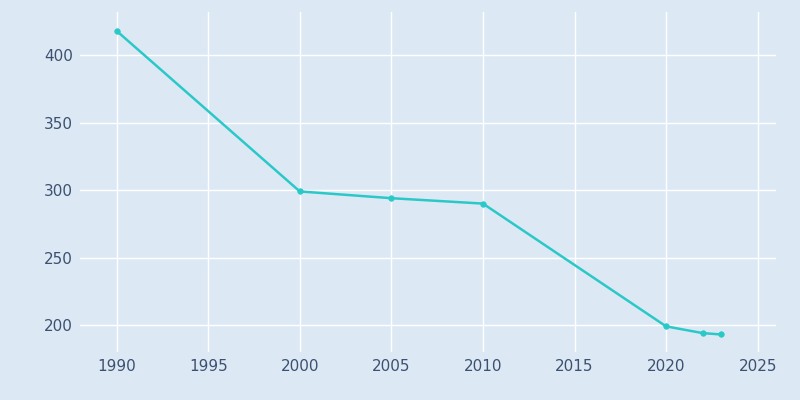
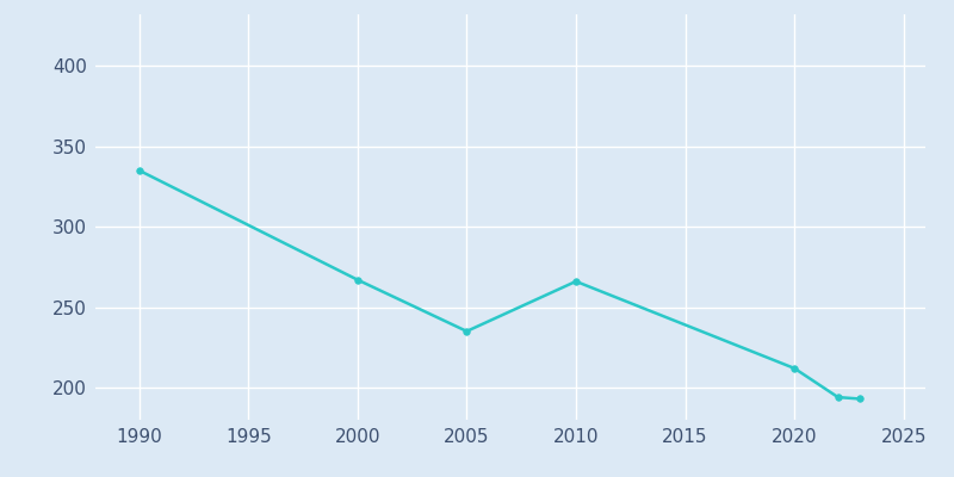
1990: 418 -> 335
2000: 299 -> 267
2005: 294 -> 235
2010: 290 -> 266
2020: 199 -> 212
